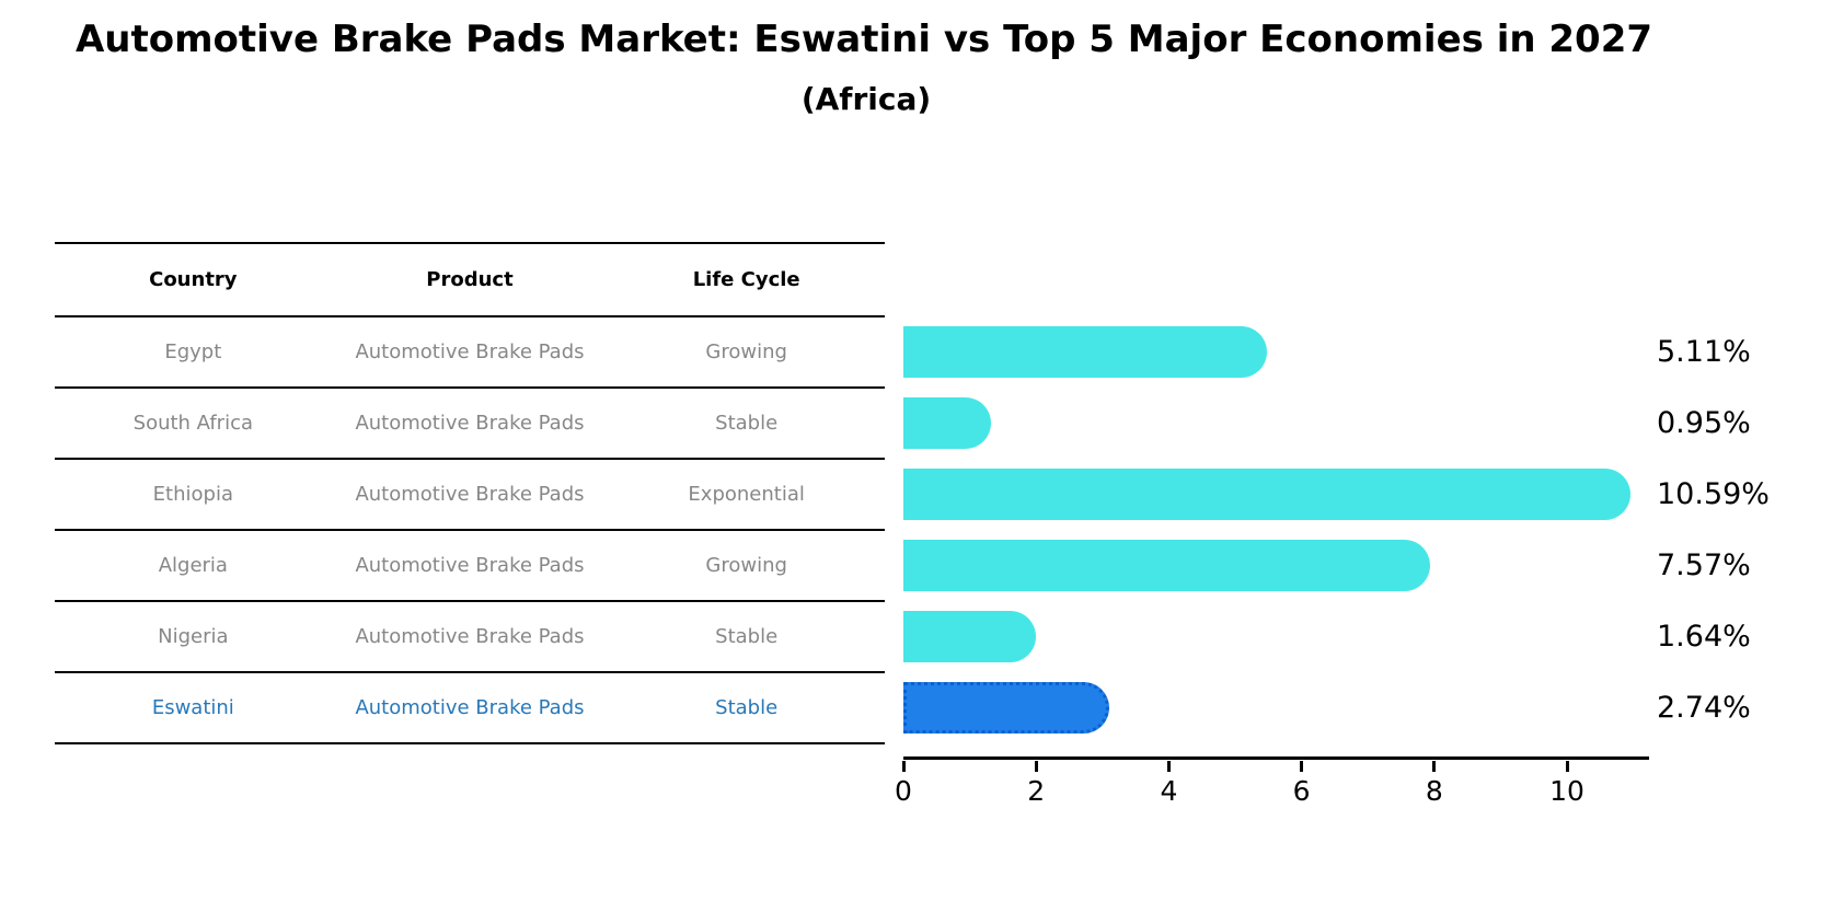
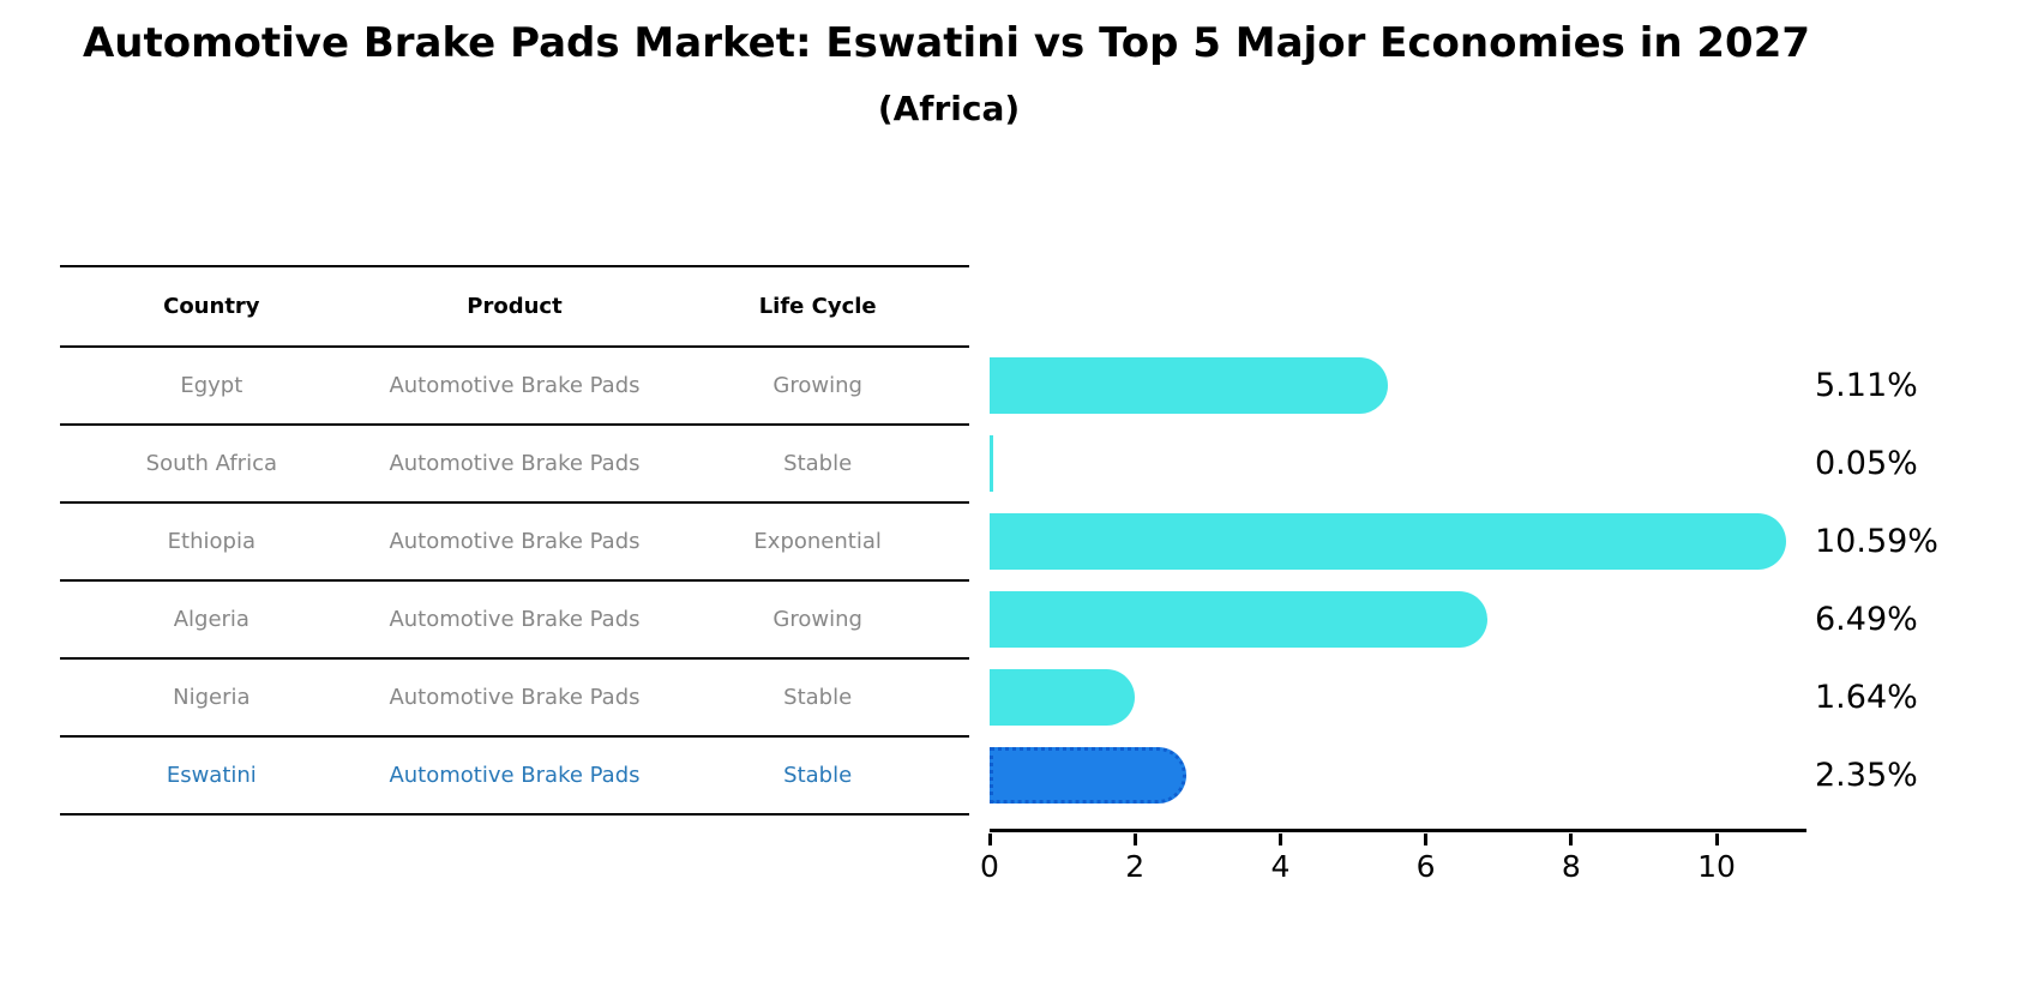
South Africa: 0.95% -> 0.05%
Algeria: 7.57% -> 6.49%
Eswatini: 2.74% -> 2.35%
